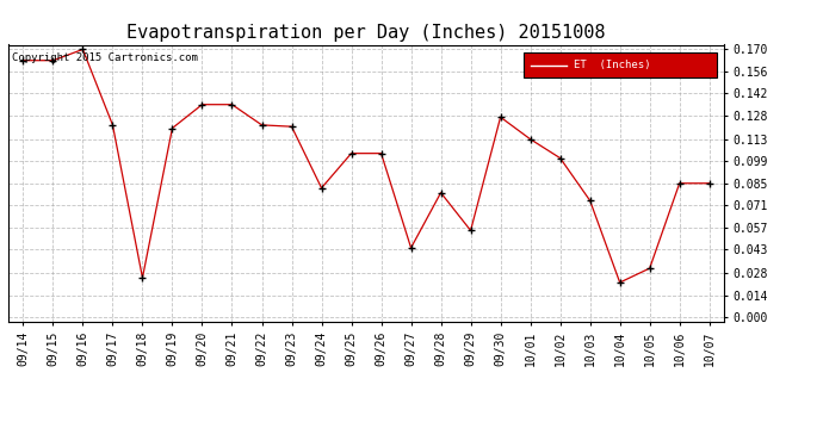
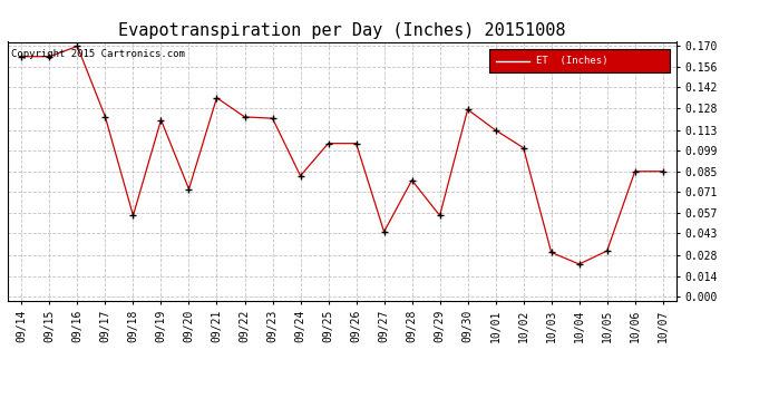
09/18: 0.025 -> 0.055
09/20: 0.135 -> 0.073
10/03: 0.074 -> 0.030
